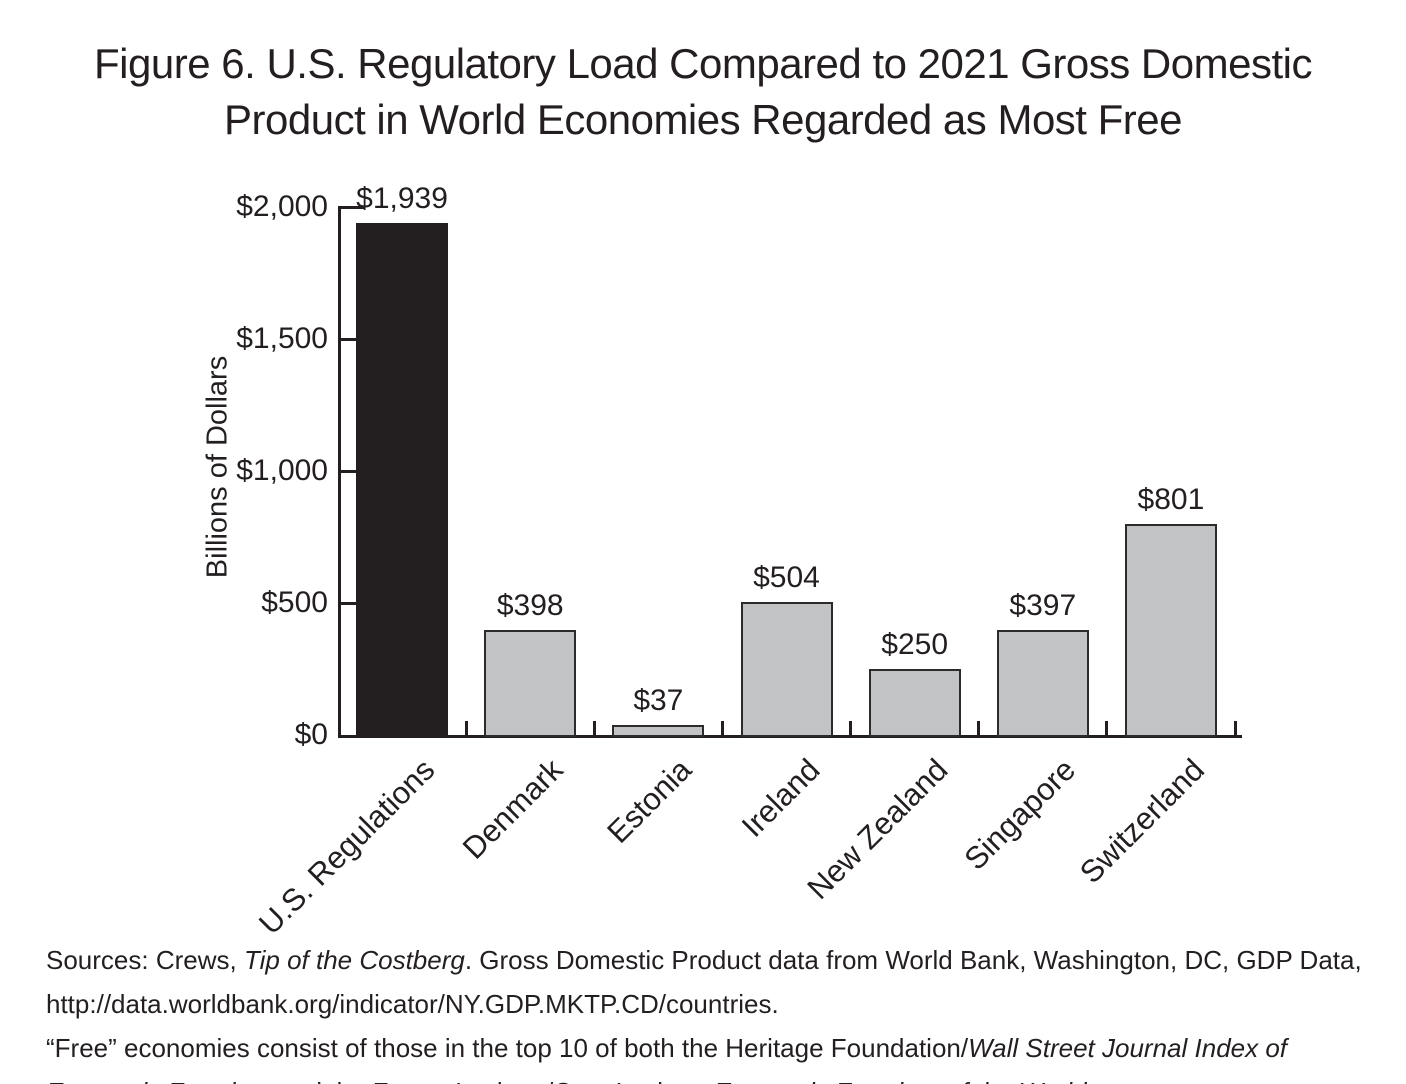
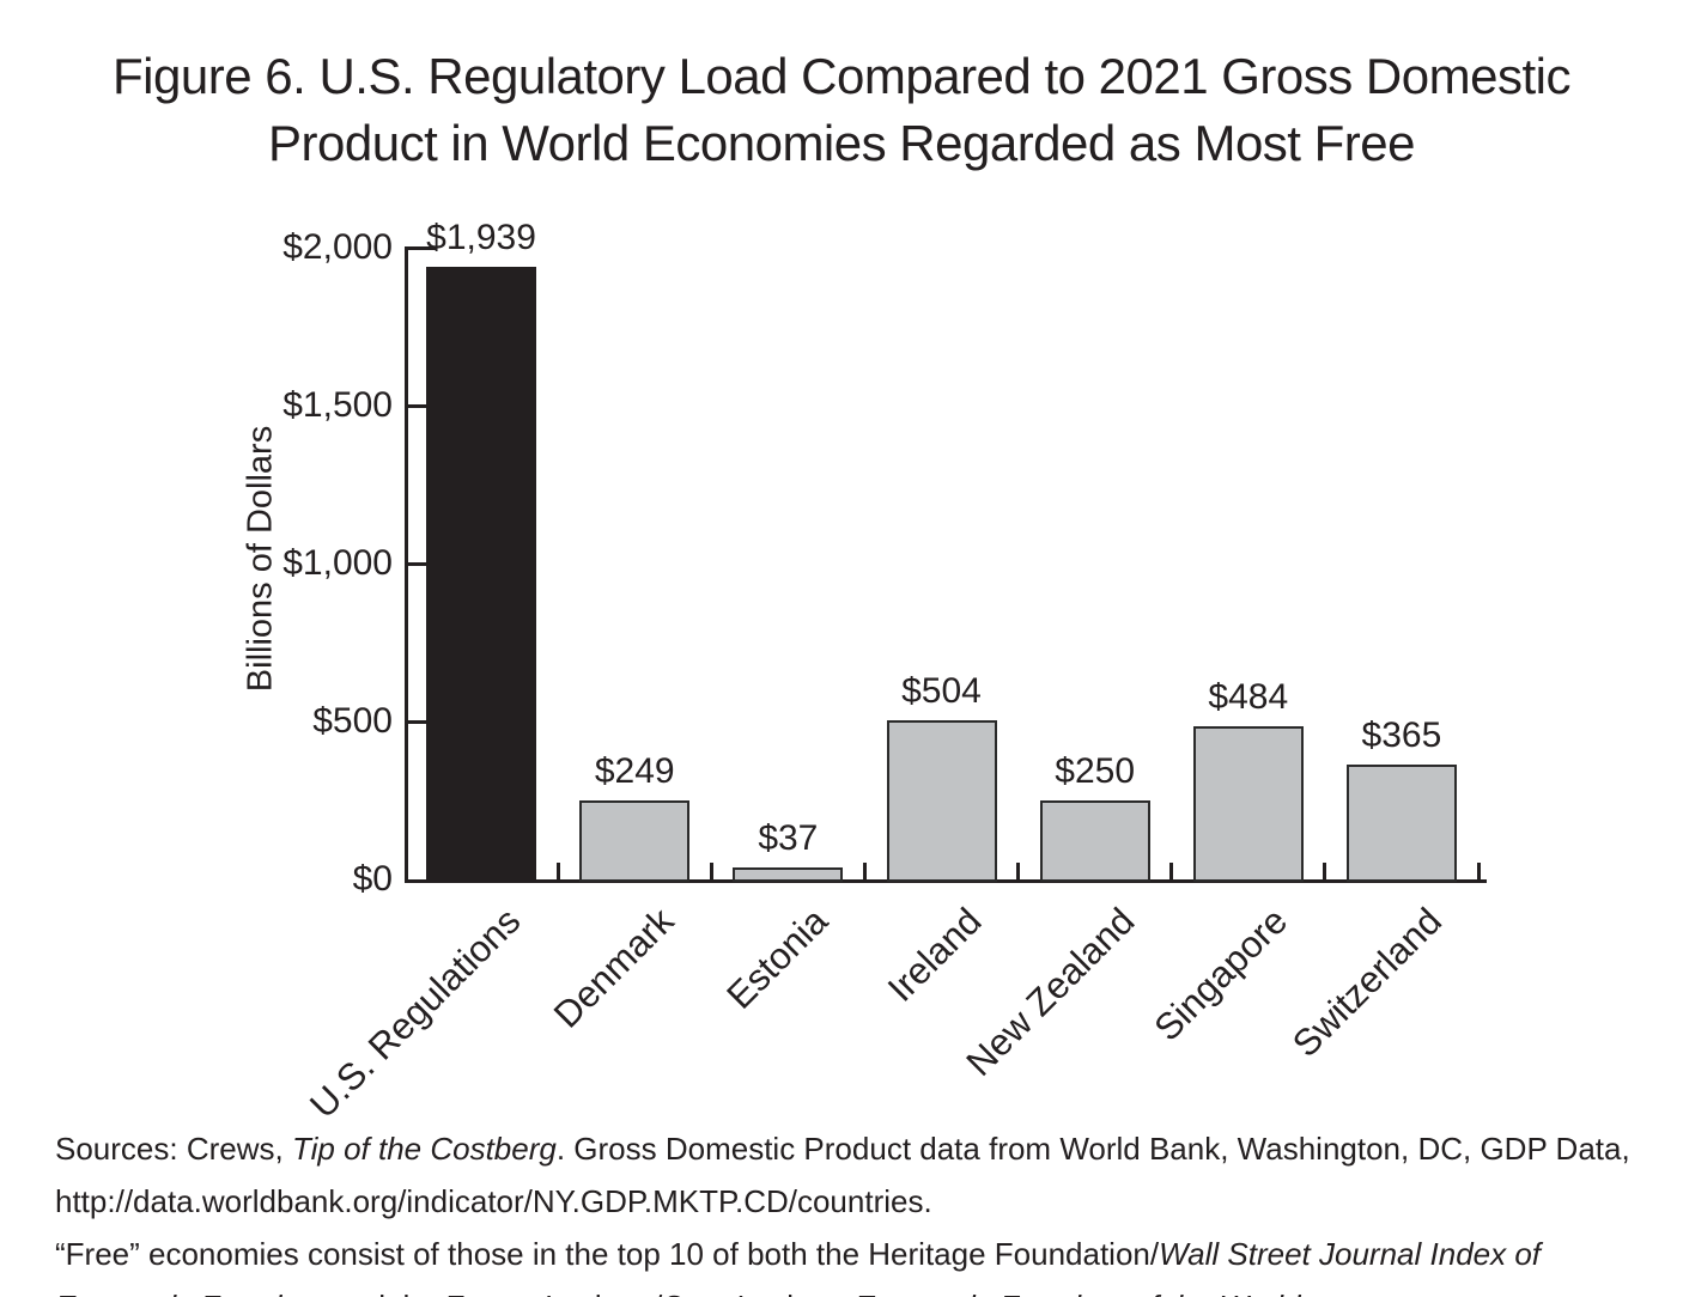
Denmark: $398 -> $249
Singapore: $397 -> $484
Switzerland: $801 -> $365
